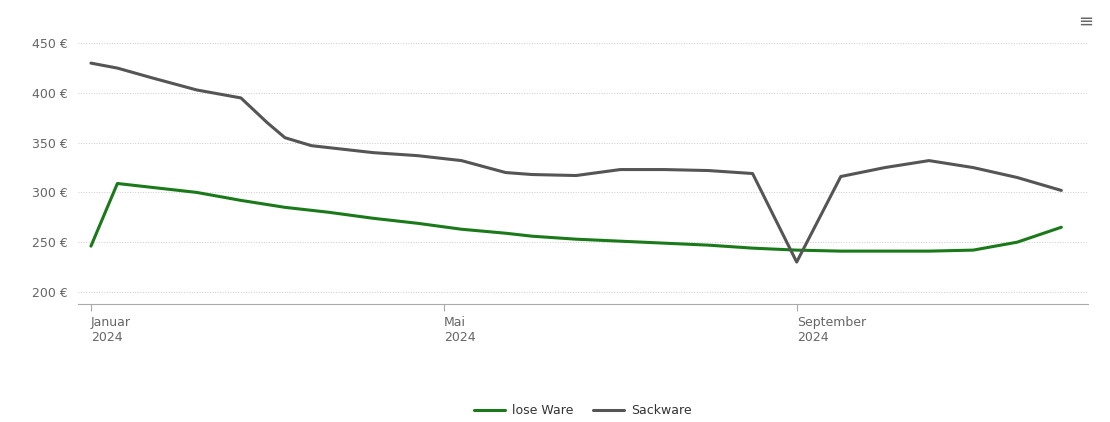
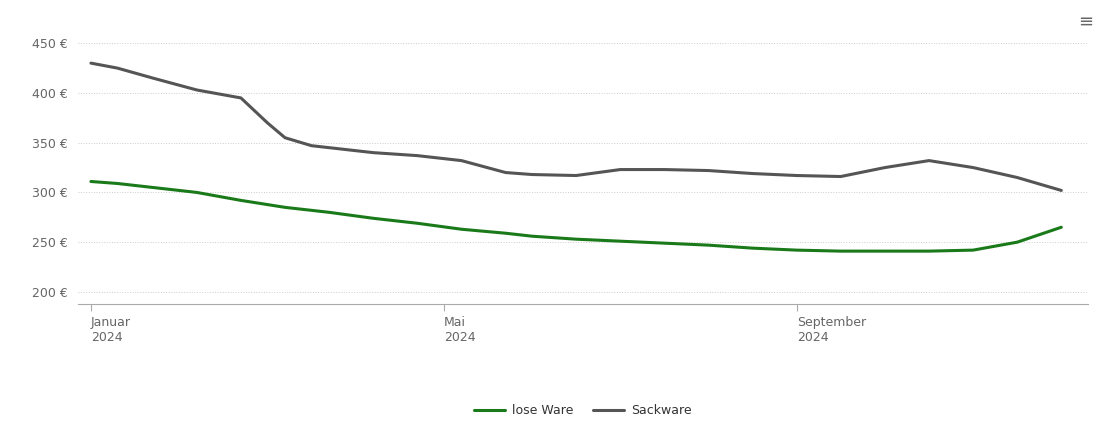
lose Ware/Januar 2024: 246 € -> 311 €
Sackware/September 2024: 230 € -> 317 €
